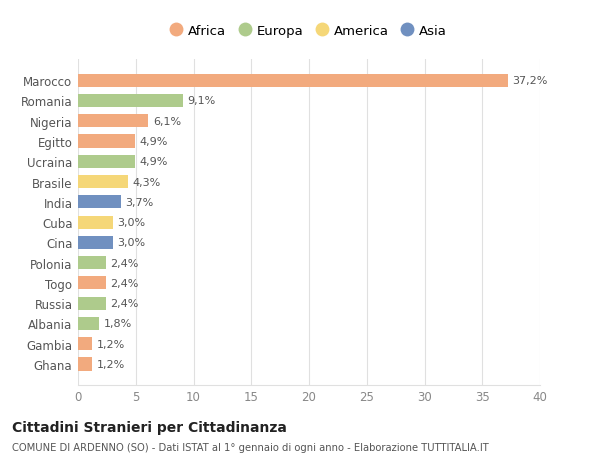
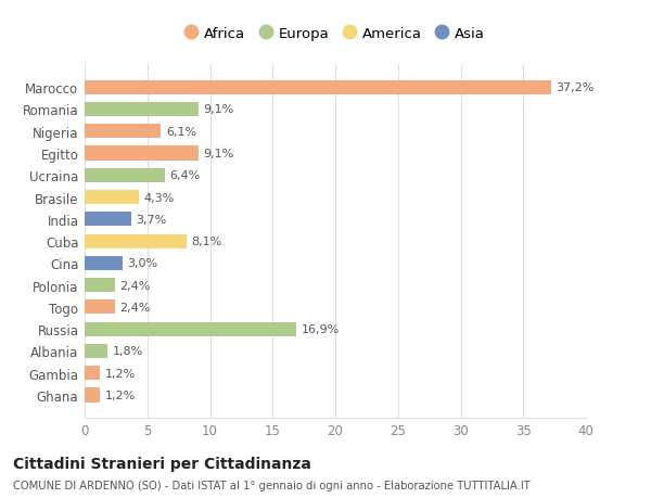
Egitto: 4,9% -> 9,1%
Ucraina: 4,9% -> 6,4%
Cuba: 3,0% -> 8,1%
Russia: 2,4% -> 16,9%
